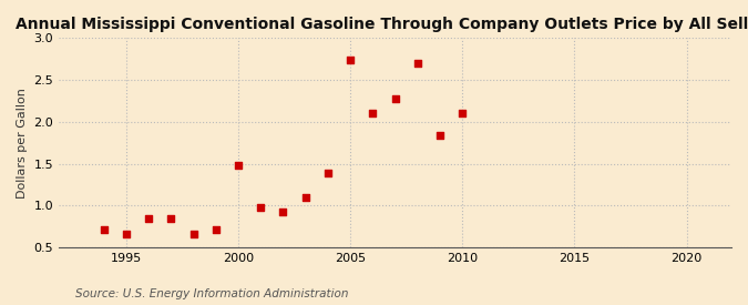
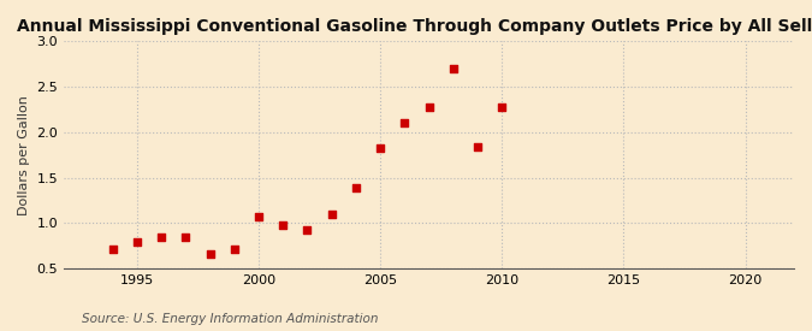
1995: 0.66 -> 0.79
2000: 1.48 -> 1.07
2005: 2.74 -> 1.82
2010: 2.10 -> 2.27
